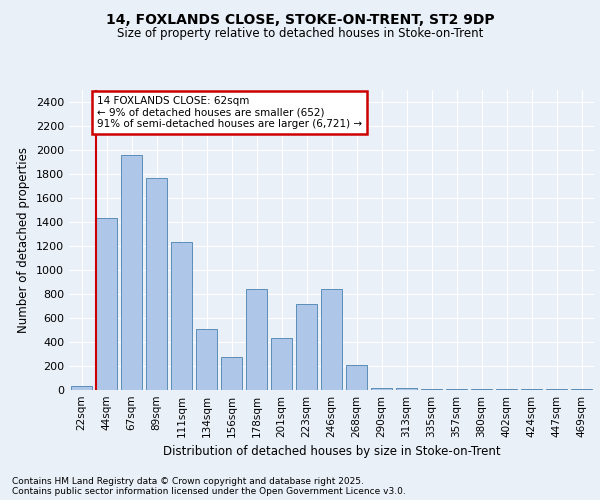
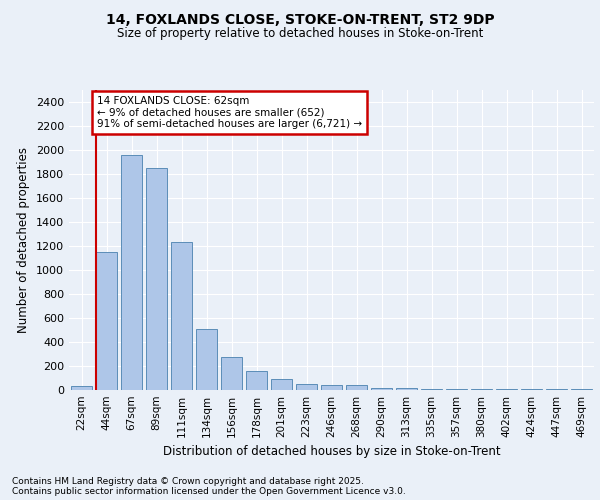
44sqm: 1430 -> 1150
89sqm: 1770 -> 1850
178sqm: 840 -> 160
201sqm: 430 -> 90
223sqm: 720 -> 50
246sqm: 840 -> 40
268sqm: 210 -> 40
